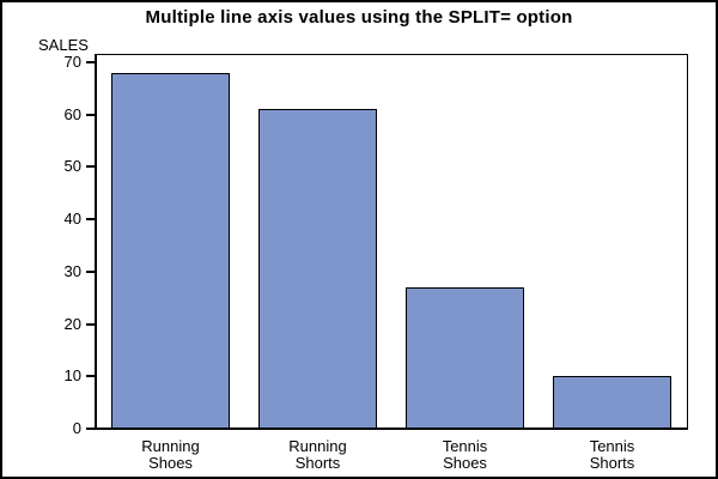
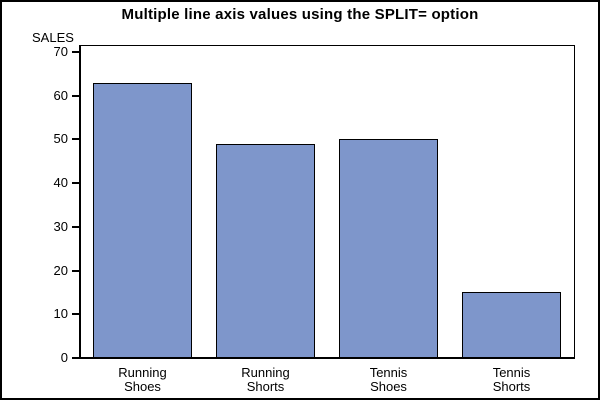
Running Shoes: 68 -> 63
Running Shorts: 61 -> 49
Tennis Shoes: 27 -> 50
Tennis Shorts: 10 -> 15
